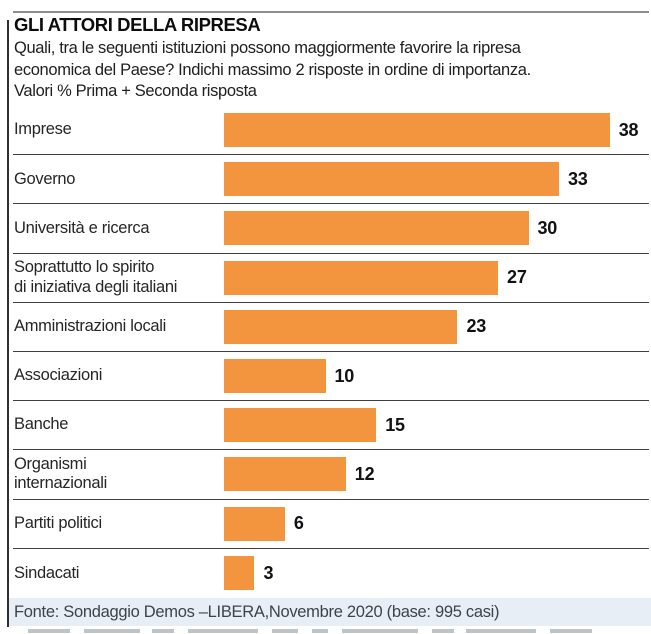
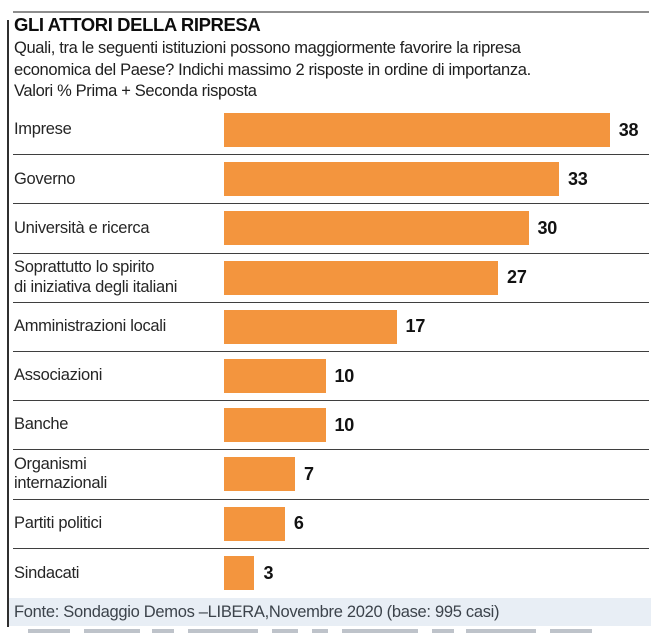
Amministrazioni locali: 23 -> 17
Banche: 15 -> 10
Organismi internazionali: 12 -> 7
